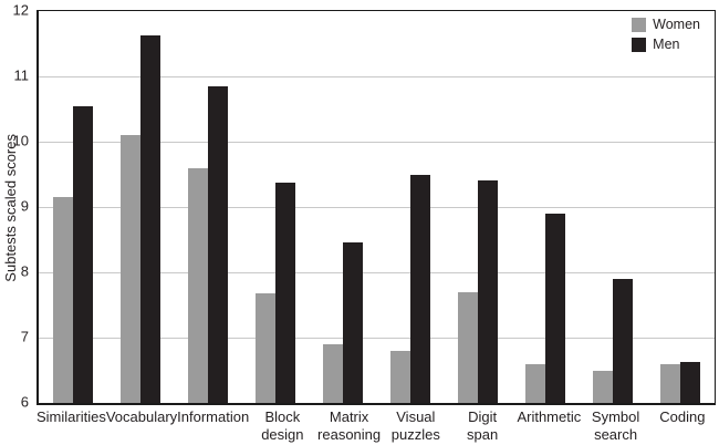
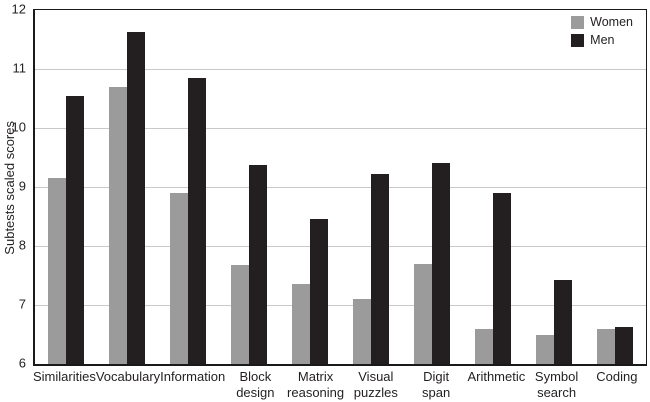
Women/Vocabulary: 10.1 -> 10.7
Women/Information: 9.6 -> 8.9
Women/Matrix reasoning: 6.9 -> 7.3
Women/Visual puzzles: 6.8 -> 7.1
Men/Visual puzzles: 9.5 -> 9.2
Men/Symbol search: 7.9 -> 7.4
